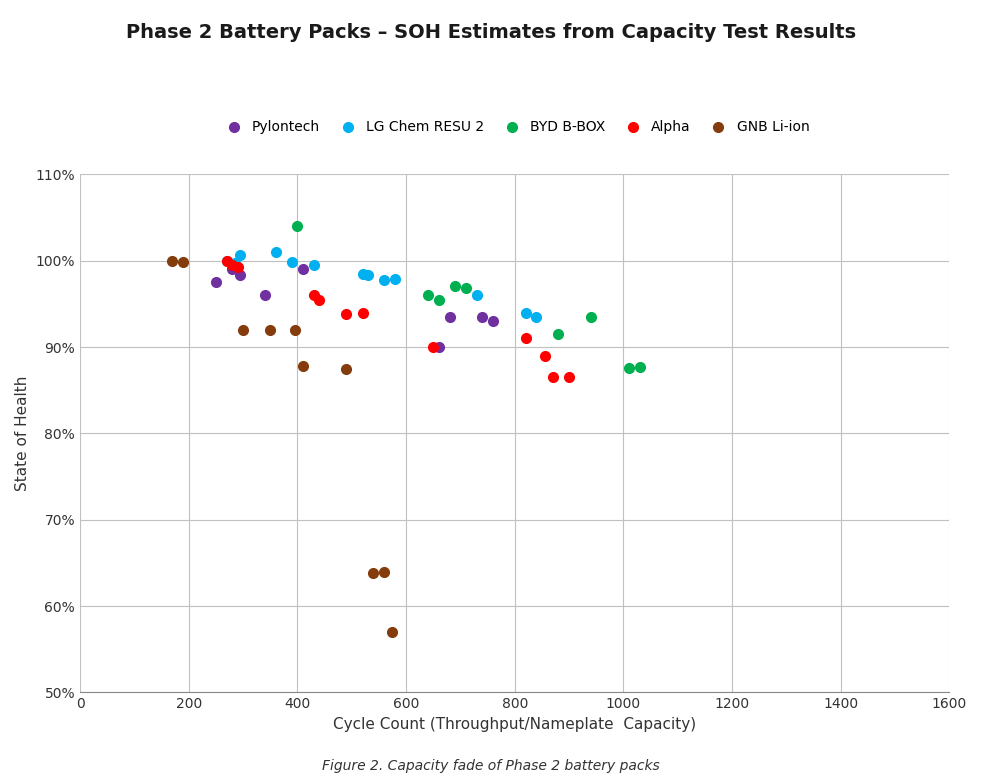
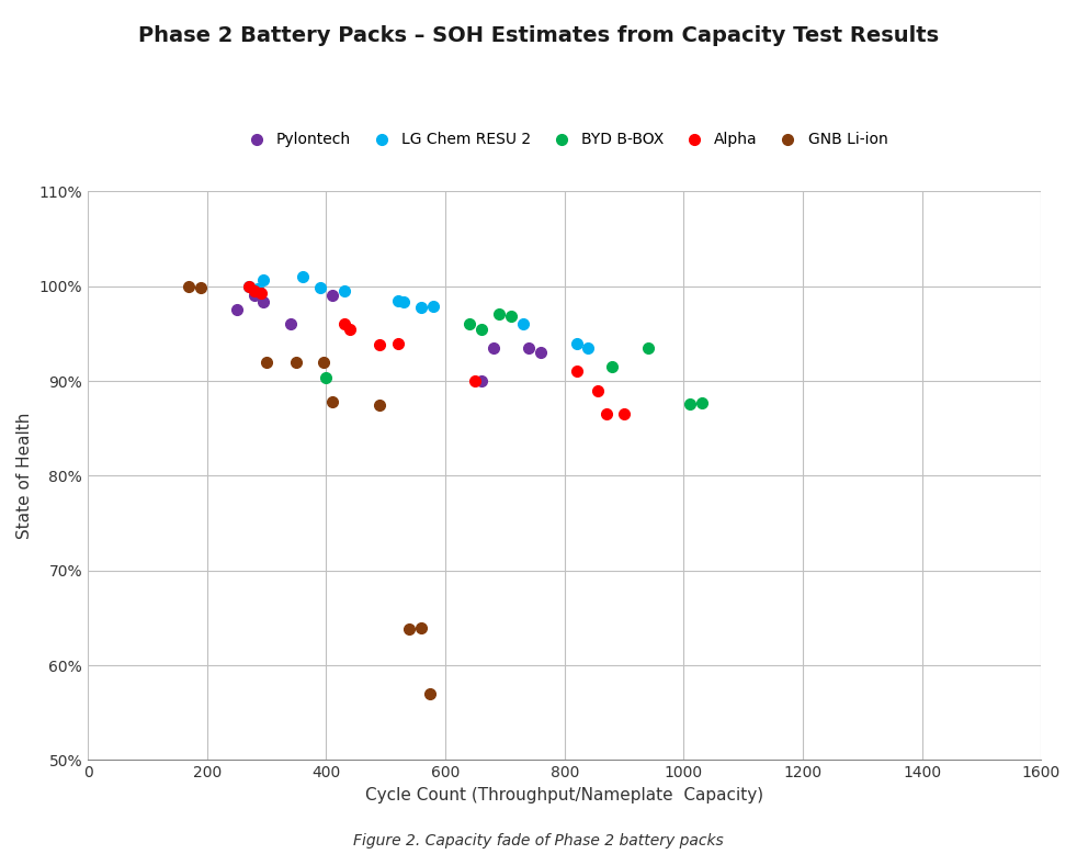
BYD B-BOX/400: 104.0% -> 90.4%
